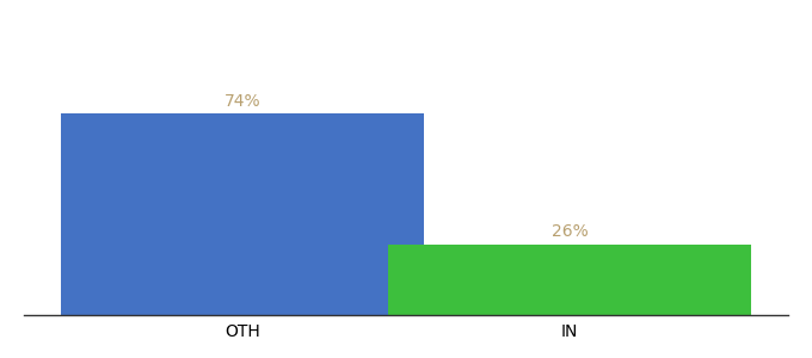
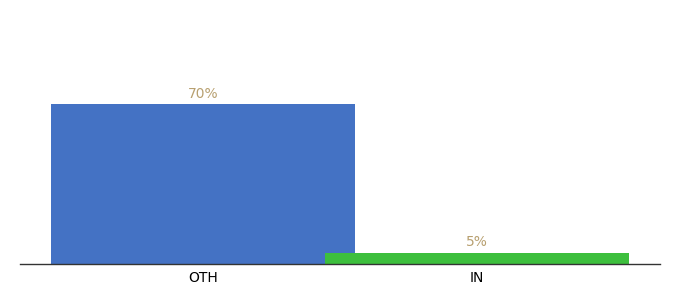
OTH: 74% -> 70%
IN: 26% -> 5%
